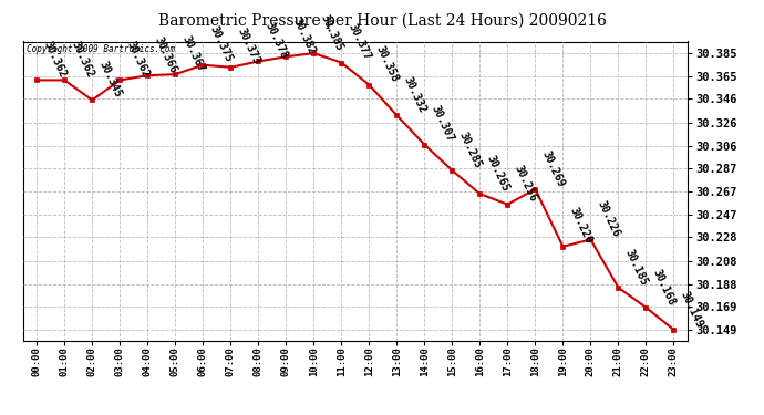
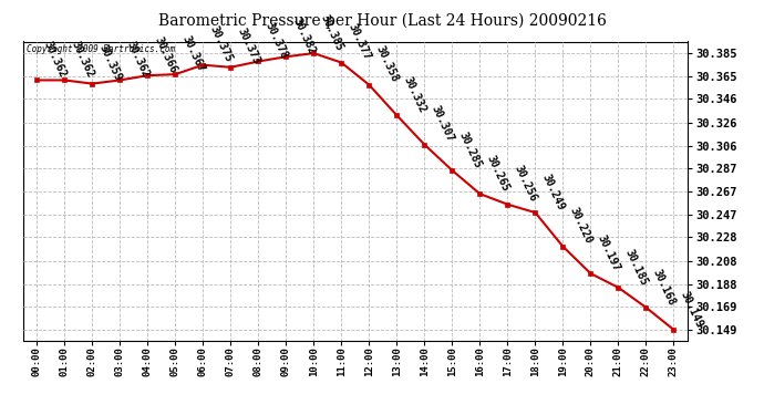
02:00: 30.345 -> 30.359
18:00: 30.269 -> 30.249
20:00: 30.226 -> 30.197
